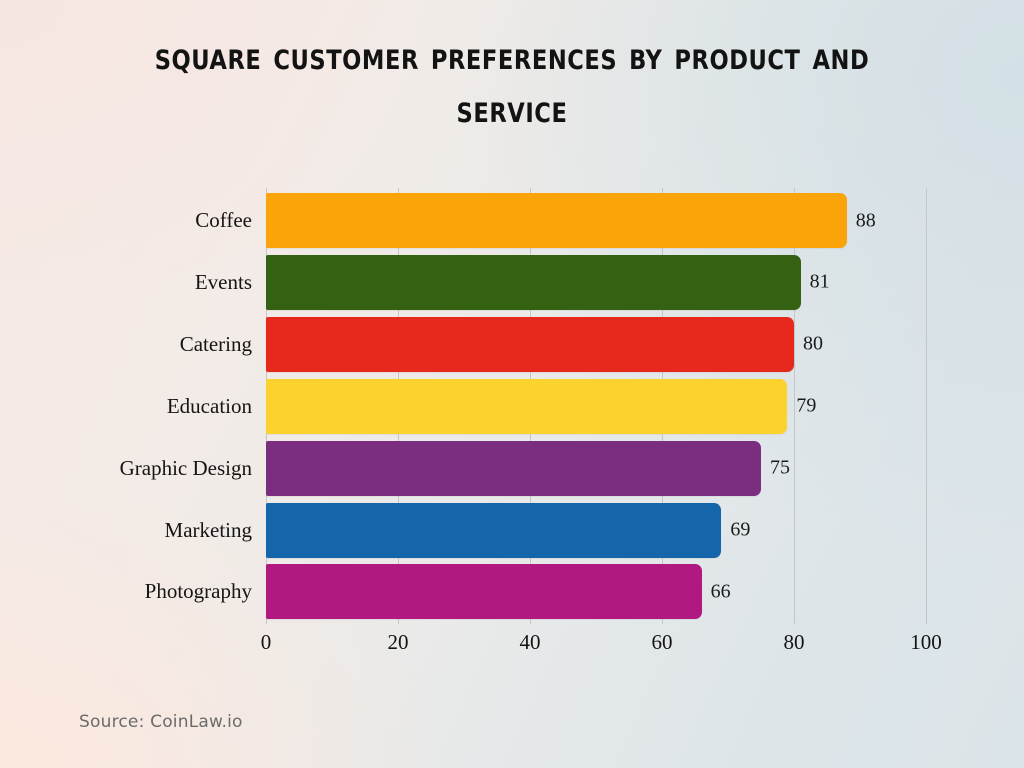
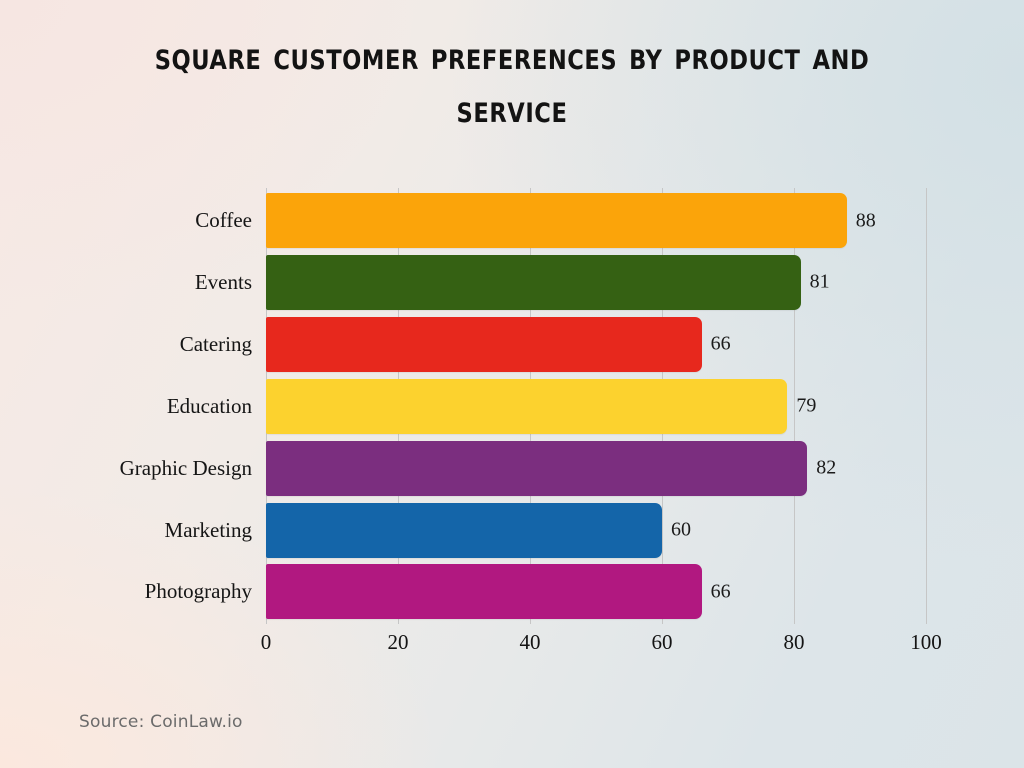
Catering: 80 -> 66
Graphic Design: 75 -> 82
Marketing: 69 -> 60
